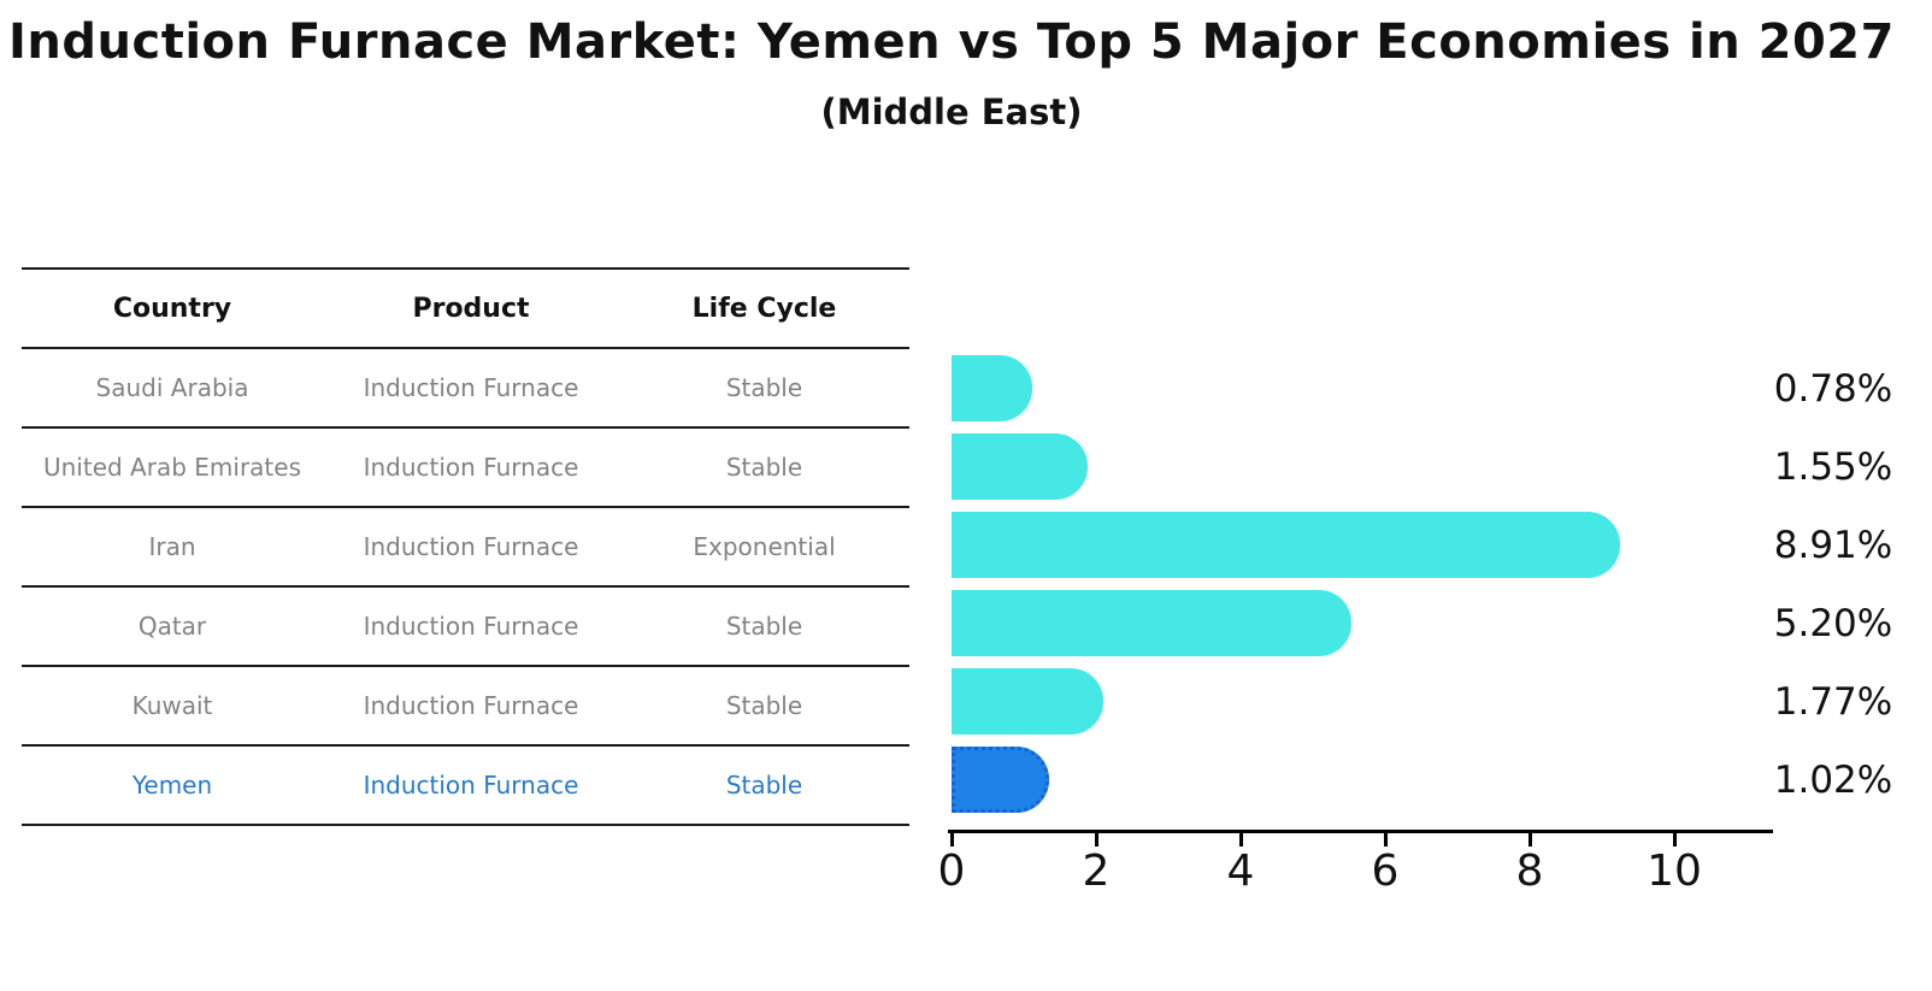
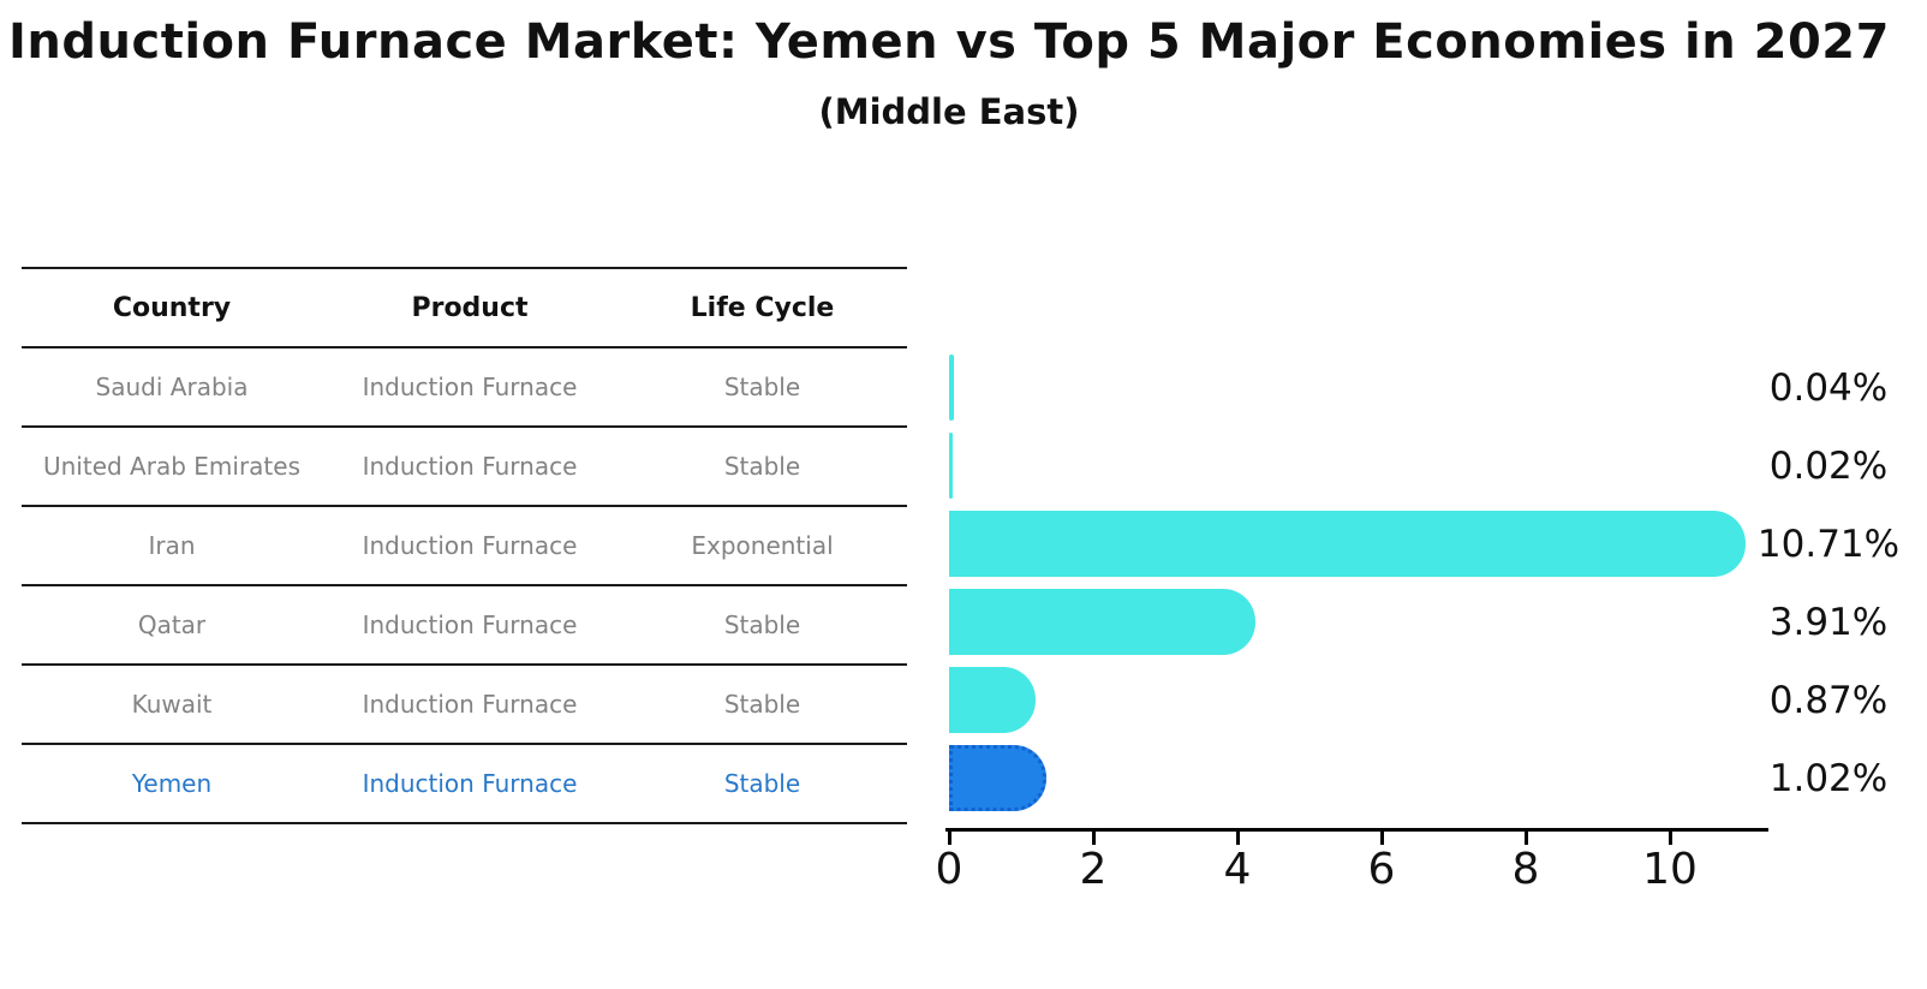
Saudi Arabia: 0.78% -> 0.04%
United Arab Emirates: 1.55% -> 0.02%
Iran: 8.91% -> 10.71%
Qatar: 5.20% -> 3.91%
Kuwait: 1.77% -> 0.87%
